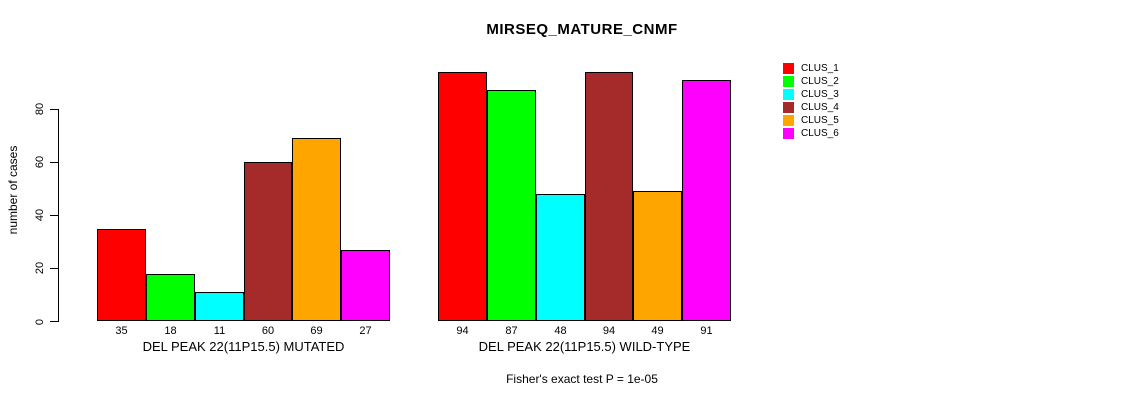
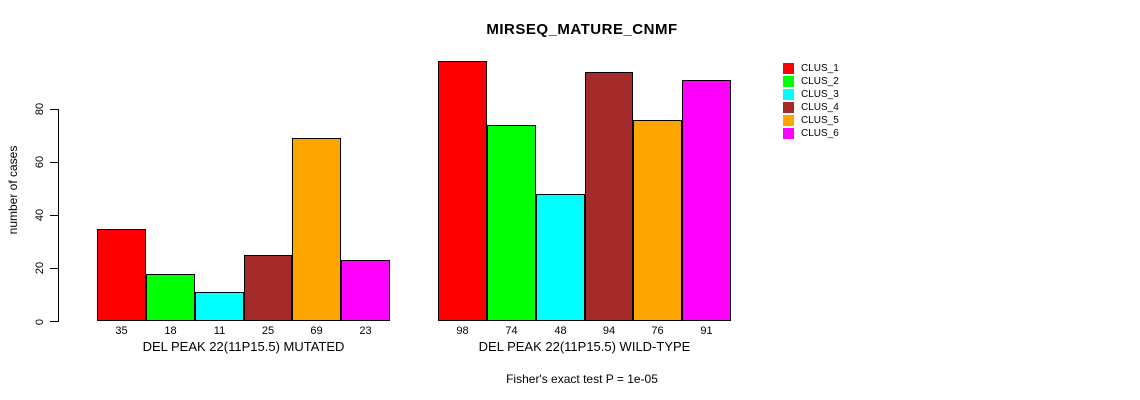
CLUS_4/DEL PEAK 22(11P15.5) MUTATED: 60 -> 25
CLUS_6/DEL PEAK 22(11P15.5) MUTATED: 27 -> 23
CLUS_1/DEL PEAK 22(11P15.5) WILD-TYPE: 94 -> 98
CLUS_2/DEL PEAK 22(11P15.5) WILD-TYPE: 87 -> 74
CLUS_5/DEL PEAK 22(11P15.5) WILD-TYPE: 49 -> 76
